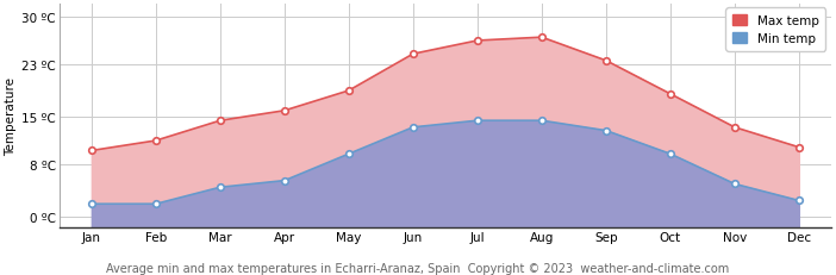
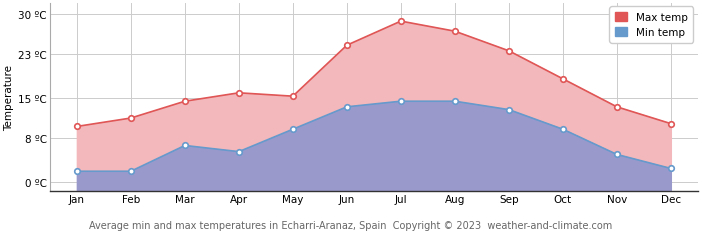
Min temp/Mar: 4.5 ºC -> 6.6 ºC
Max temp/May: 19.0 ºC -> 15.4 ºC
Max temp/Jul: 26.5 ºC -> 28.8 ºC
